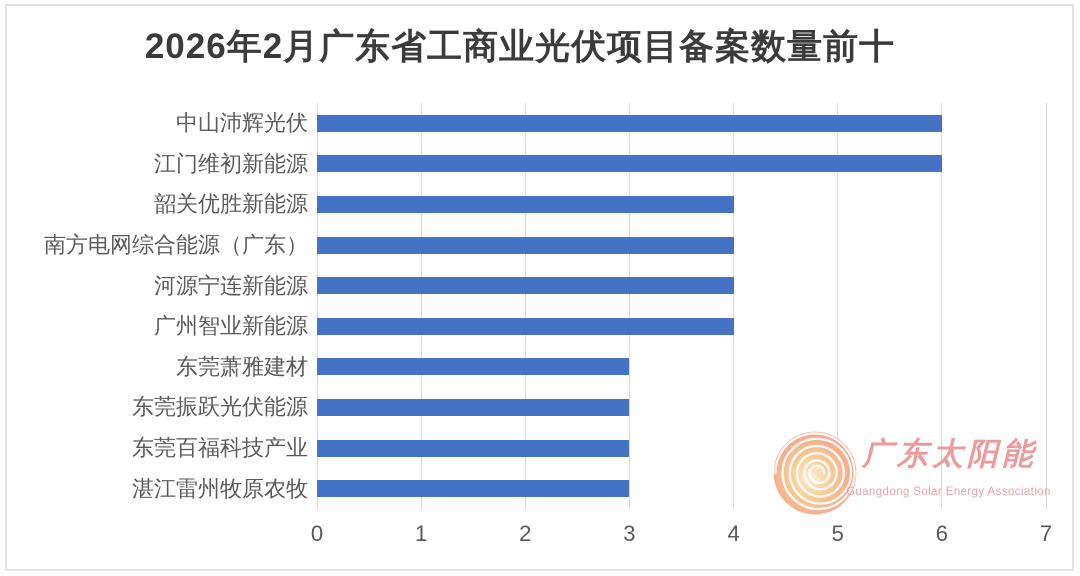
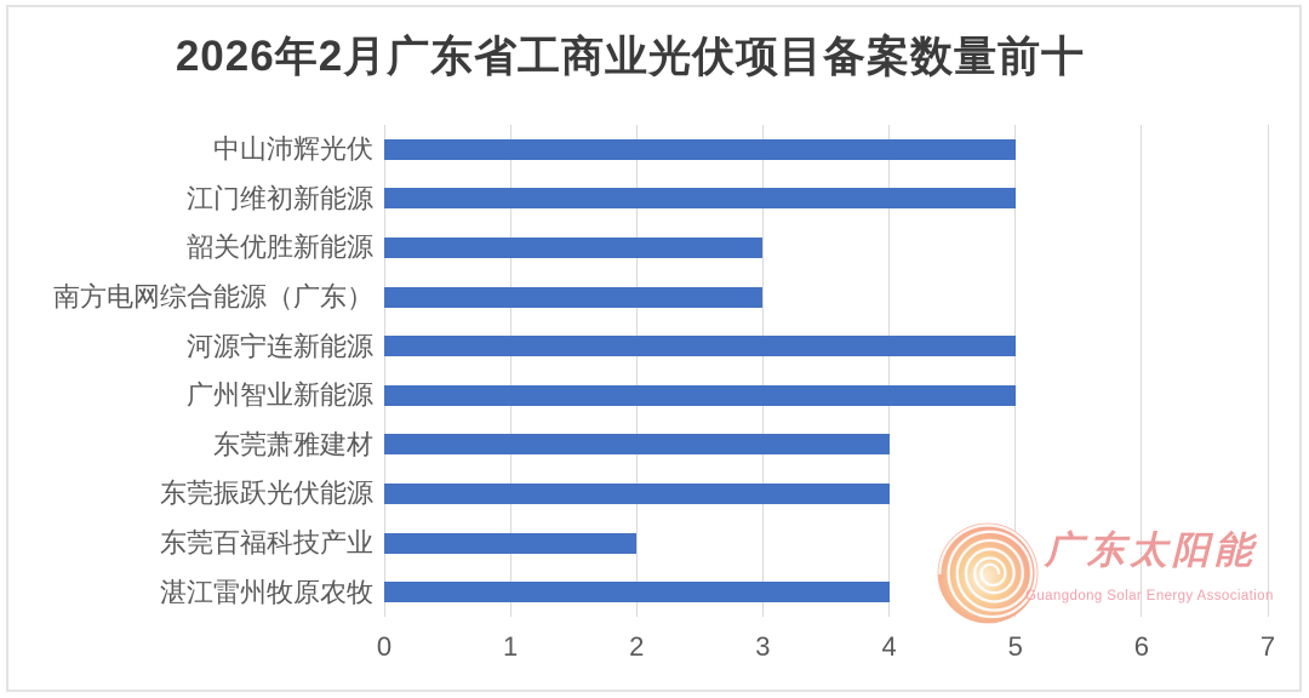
中山沛辉光伏: 6 -> 5
江门维初新能源: 6 -> 5
韶关优胜新能源: 4 -> 3
南方电网综合能源（广东）: 4 -> 3
河源宁连新能源: 4 -> 5
广州智业新能源: 4 -> 5
东莞萧雅建材: 3 -> 4
东莞振跃光伏能源: 3 -> 4
东莞百福科技产业: 3 -> 2
湛江雷州牧原农牧: 3 -> 4
